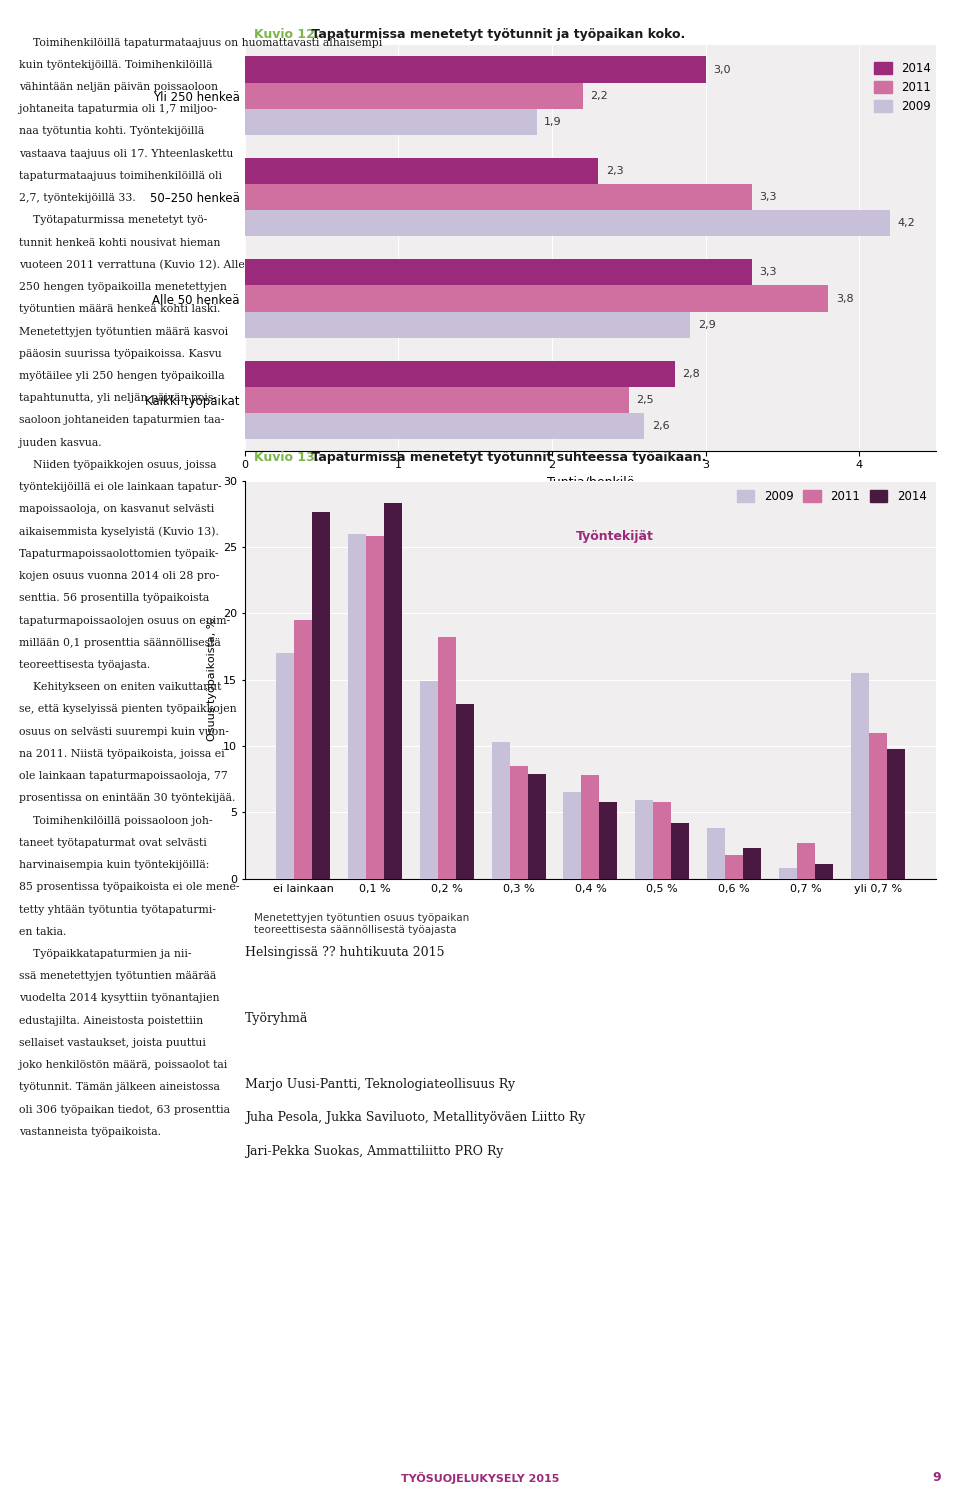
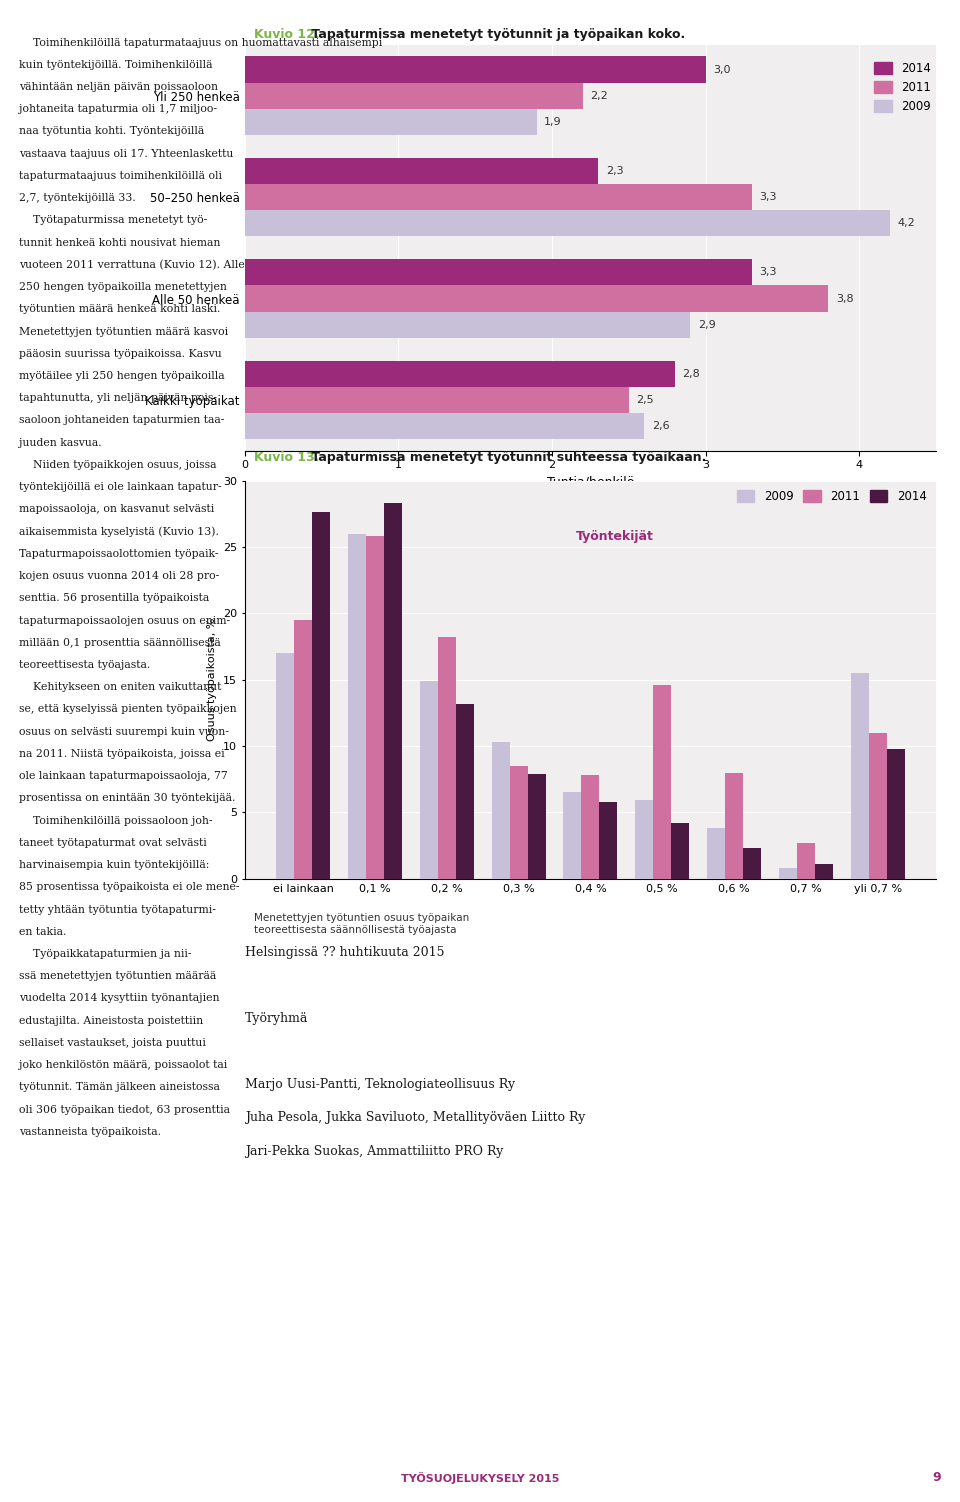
2011/0,5 %: 5.8 -> 14.6
2011/0,6 %: 1.8 -> 8.0
